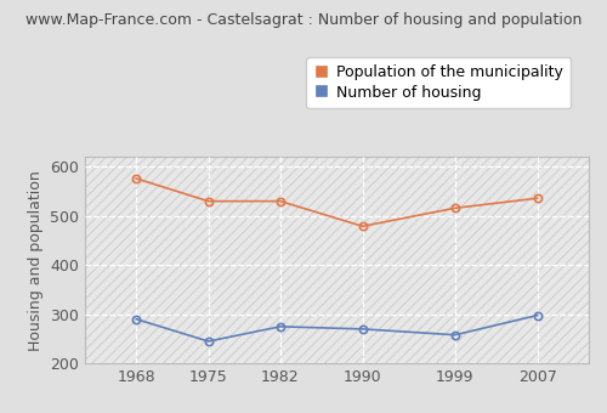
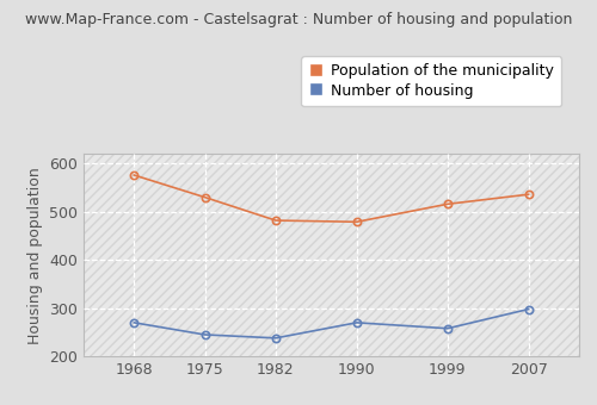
Number of housing/1968: 290 -> 270
Number of housing/1982: 275 -> 238
Population of the municipality/1982: 530 -> 482
